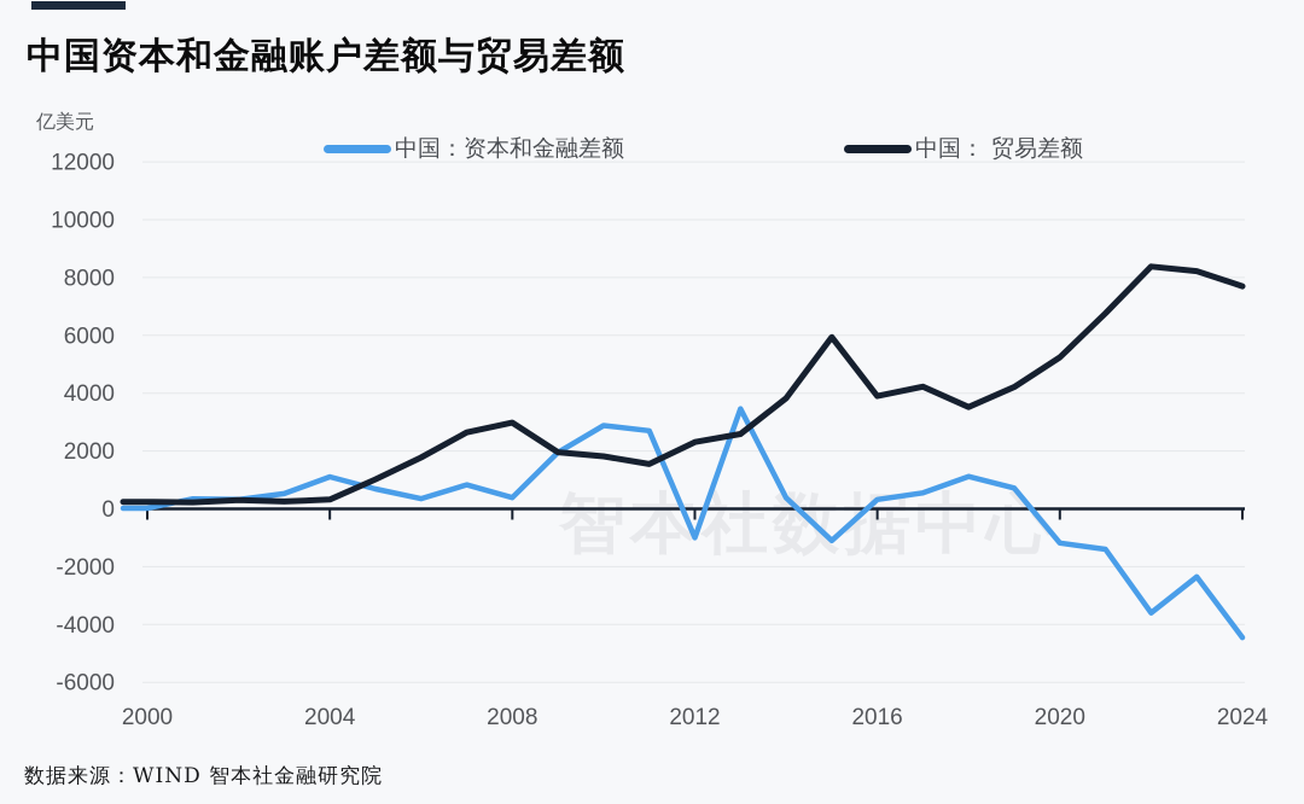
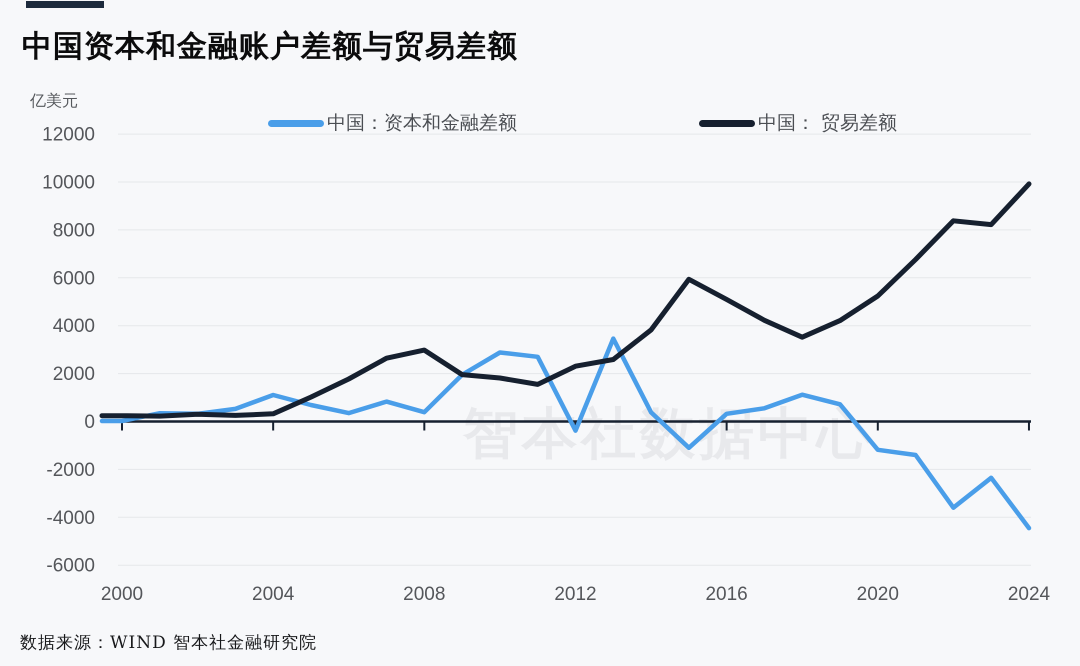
中国：资本和金融差额/2012: -1000 -> -400
中国： 贸易差额/2016: 3900 -> 5100
中国： 贸易差额/2024: 7700 -> 9900
